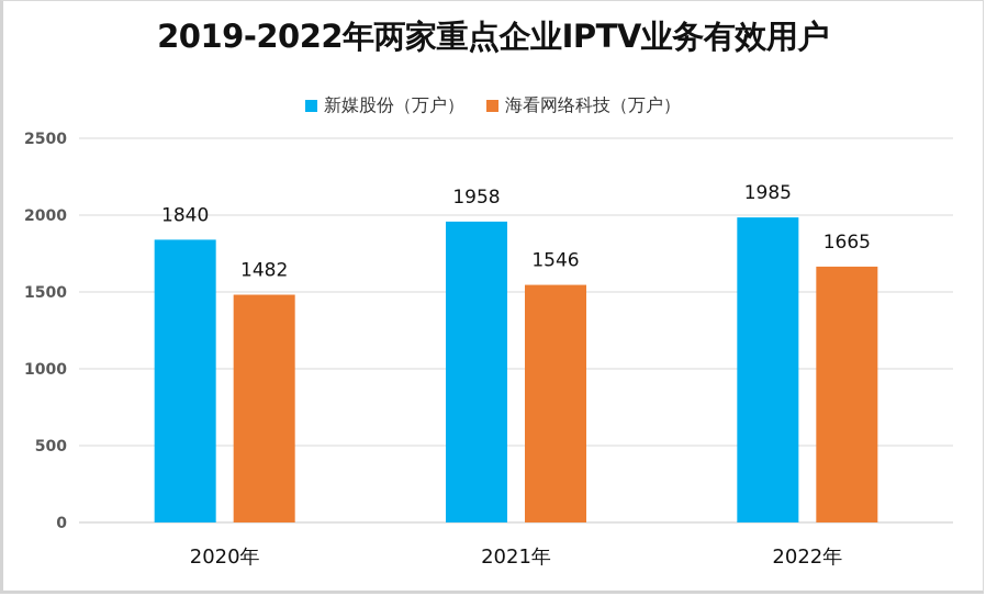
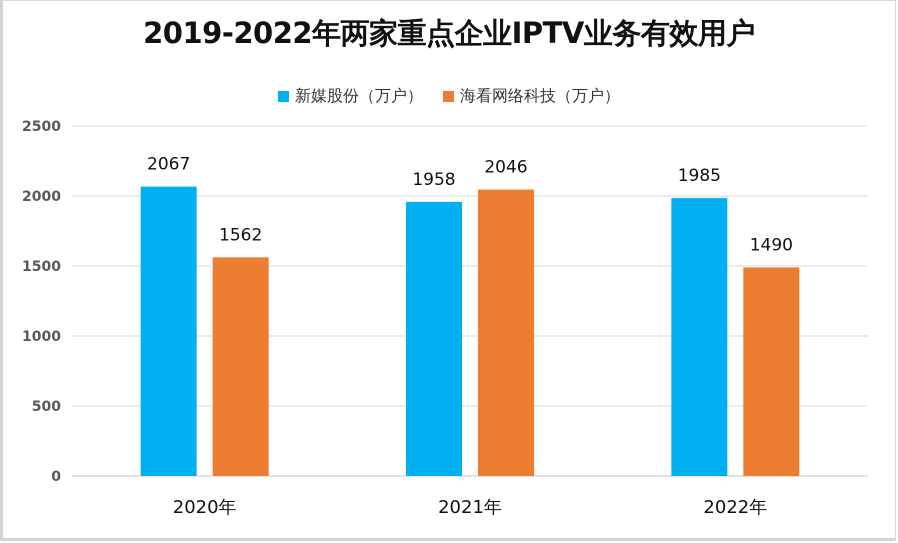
新媒股份（万户）/2020年: 1840 -> 2067
海看网络科技（万户）/2020年: 1482 -> 1562
海看网络科技（万户）/2021年: 1546 -> 2046
海看网络科技（万户）/2022年: 1665 -> 1490
